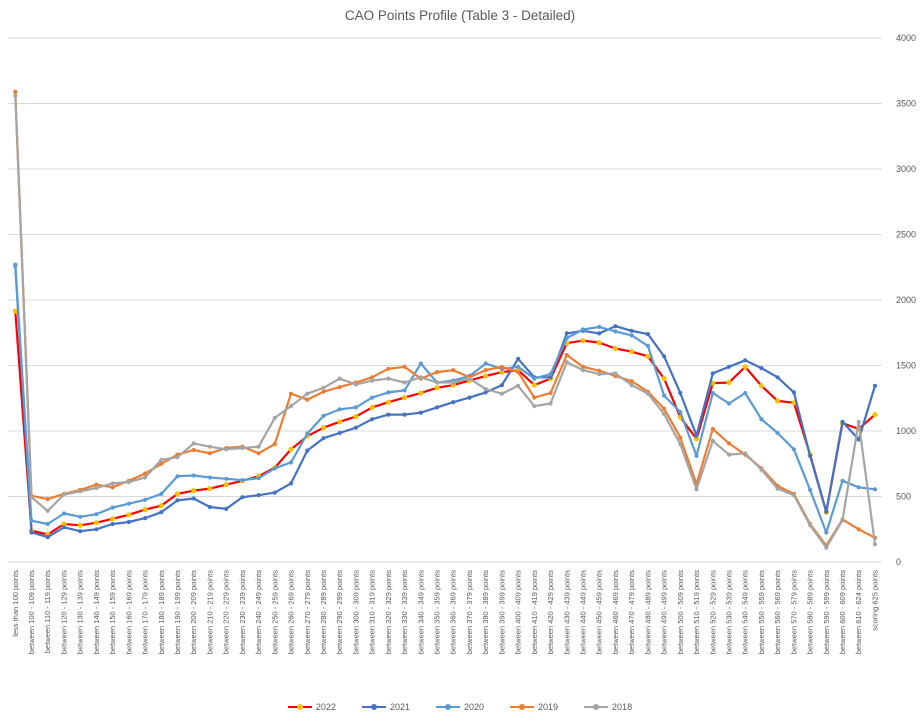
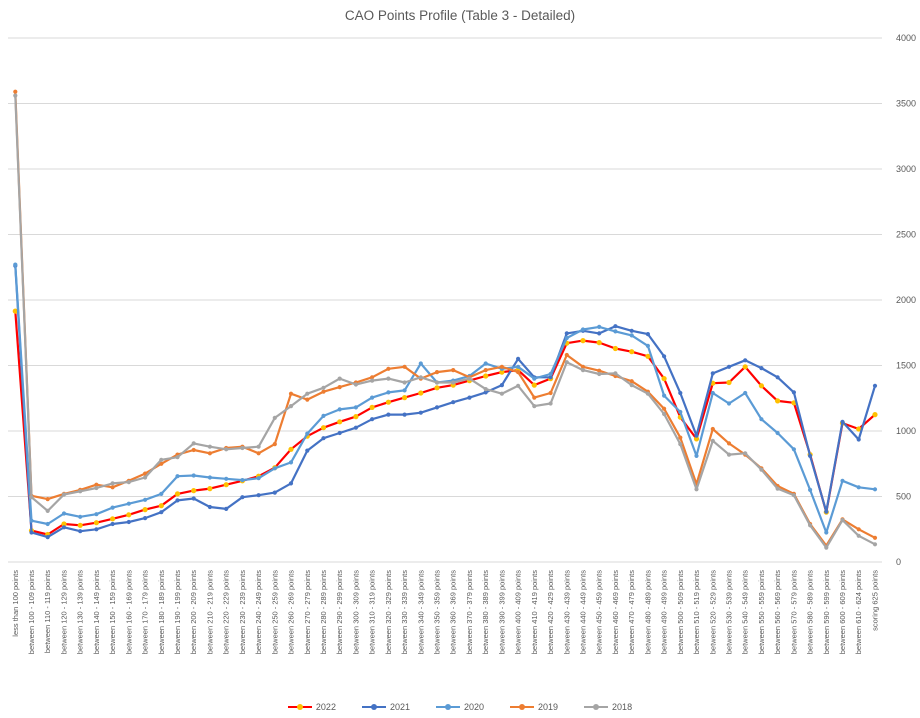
2018/between 610 - 624 points: 1070 -> 200
